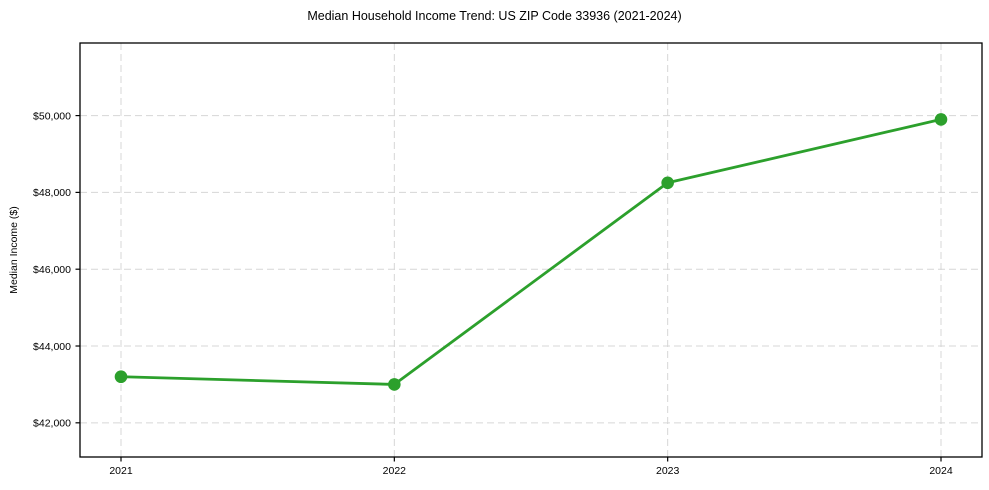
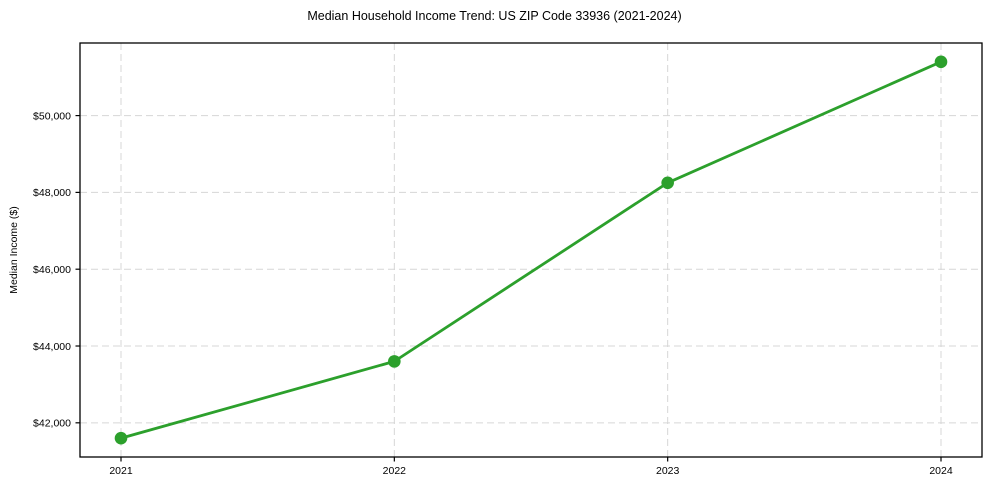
2021: $43200 -> $41600
2022: $43000 -> $43600
2024: $49900 -> $51400
